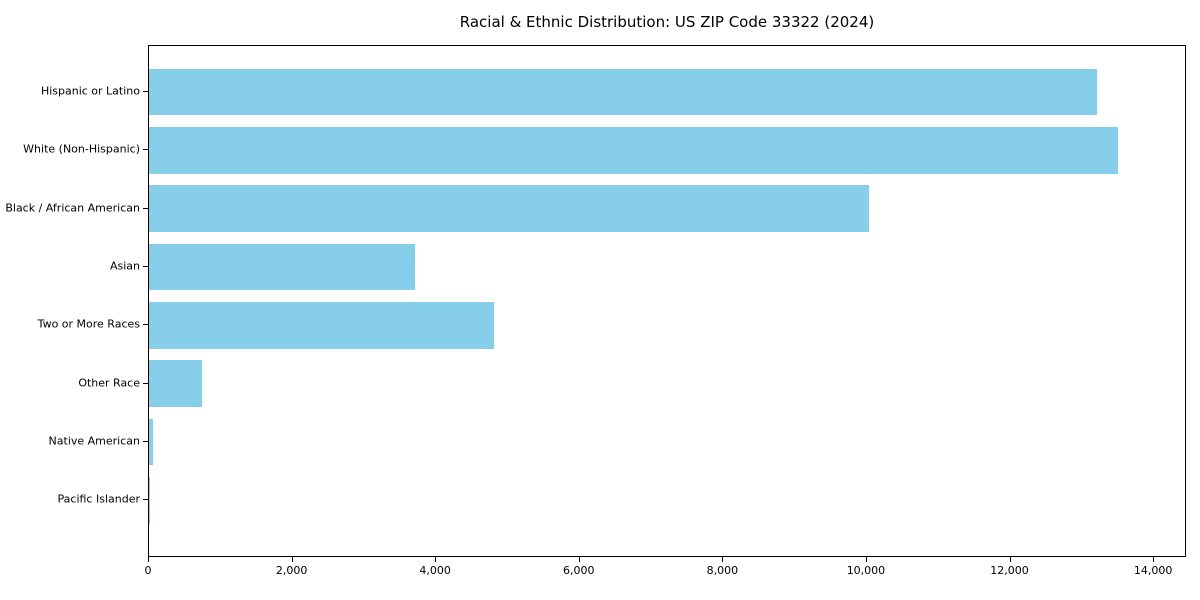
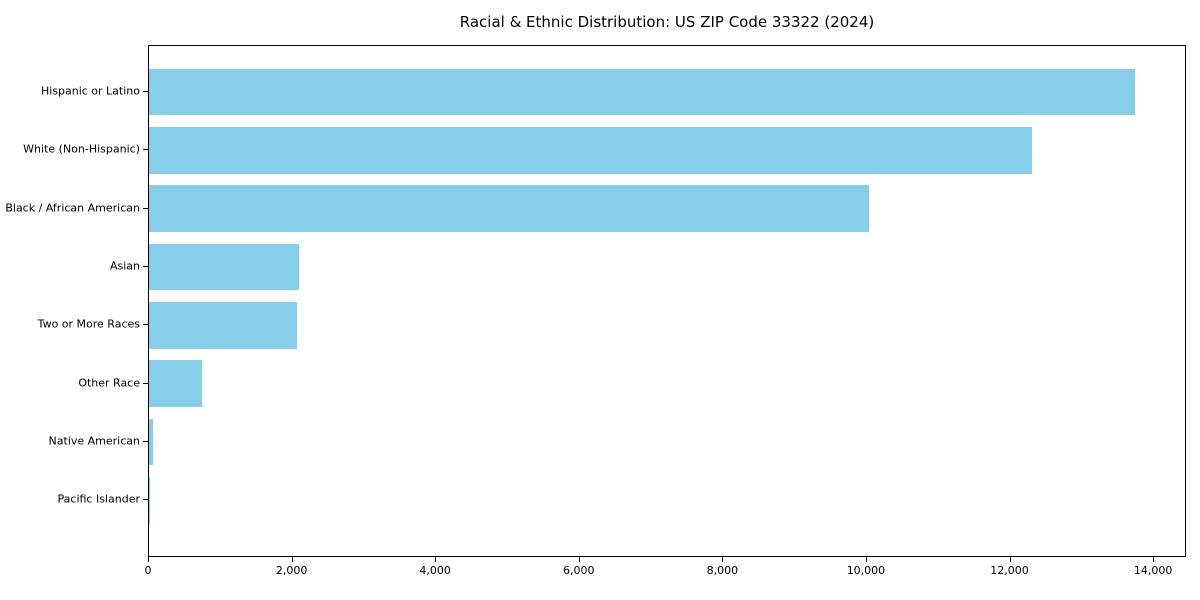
Hispanic or Latino: 13200 -> 13700
White (Non-Hispanic): 13500 -> 12300
Asian: 3700 -> 2100
Two or More Races: 4800 -> 2100
